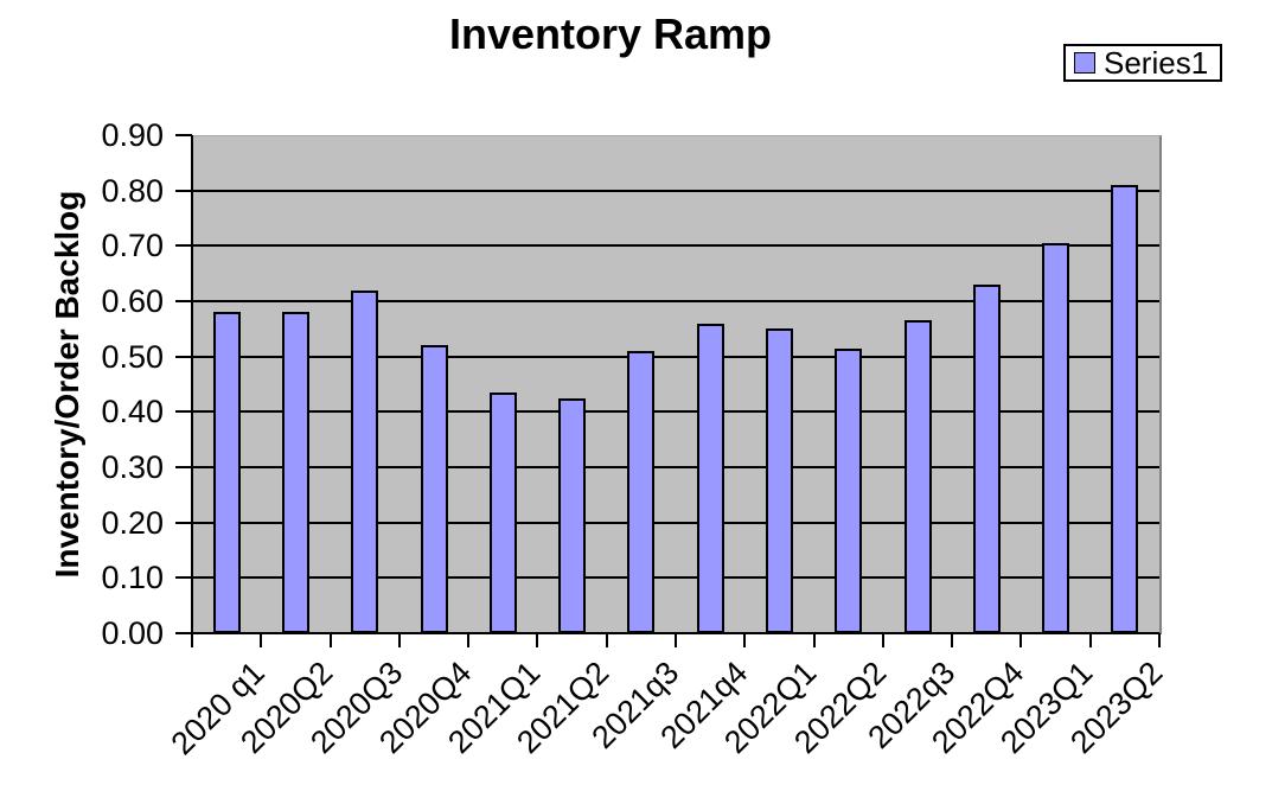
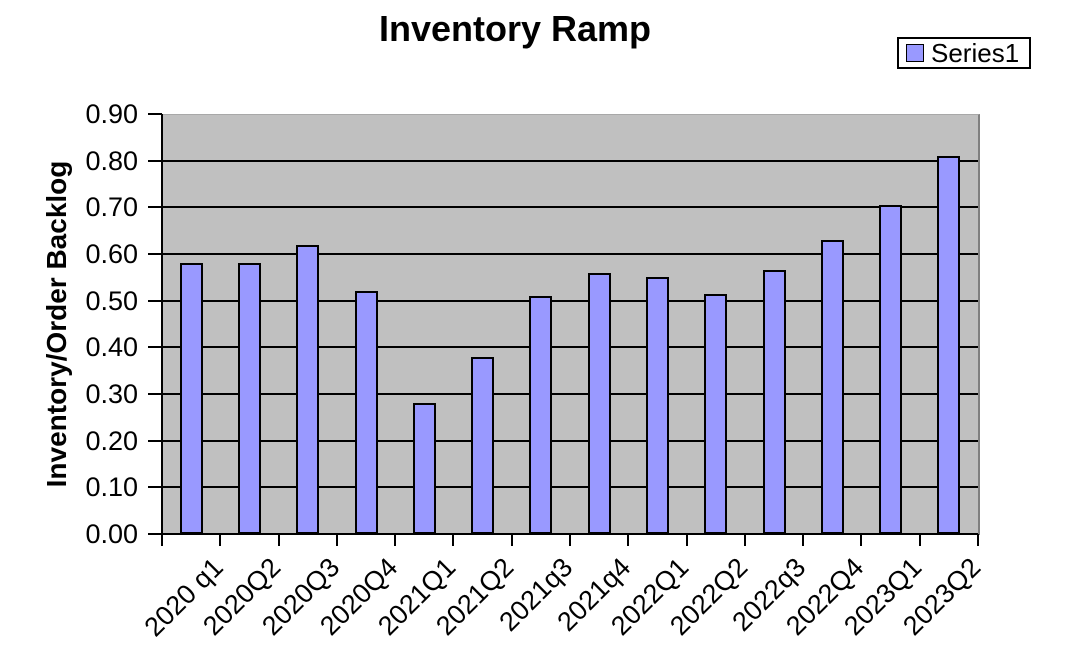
2021Q1: 0.43 -> 0.28
2021Q2: 0.42 -> 0.38
